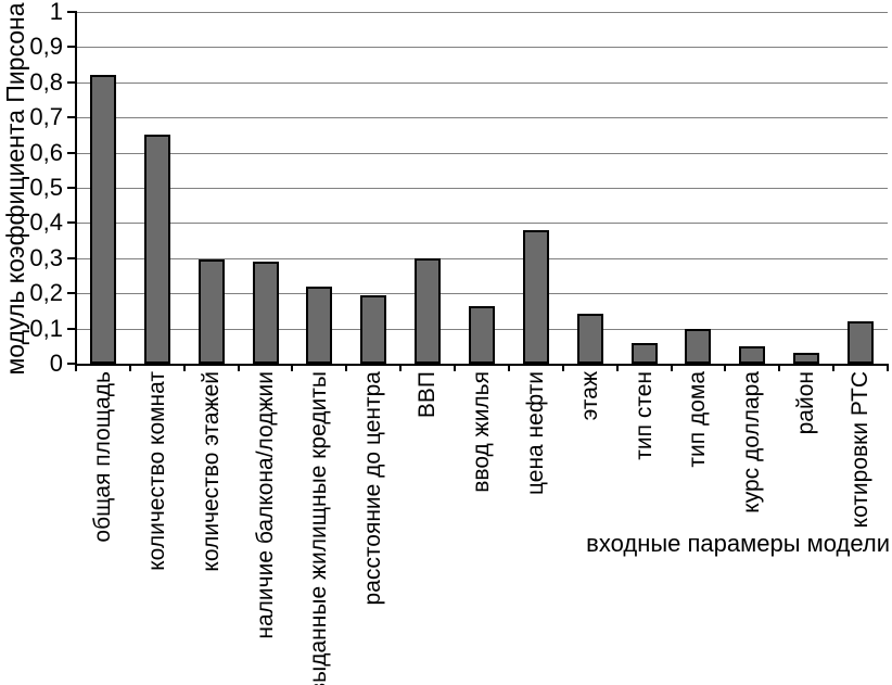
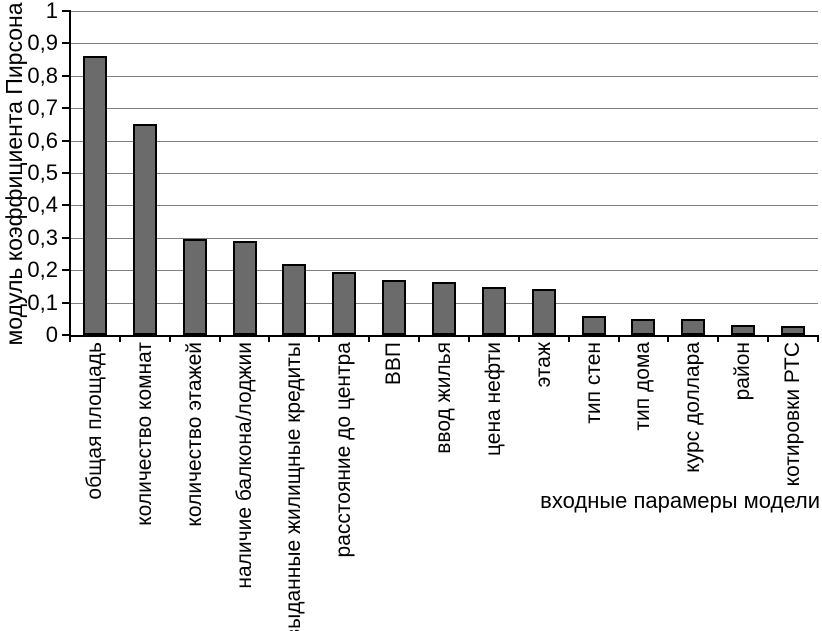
общая площадь: 0,82 -> 0,86
ВВП: 0,30 -> 0,17
цена нефти: 0,38 -> 0,15
тип дома: 0,10 -> 0,05
котировки РТС: 0,12 -> 0,03
